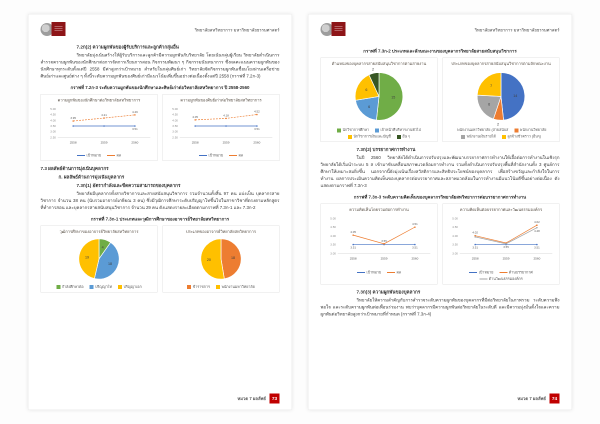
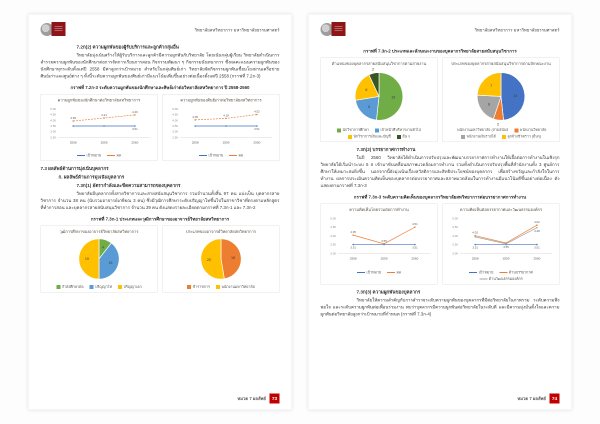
วุฒิการศึกษาของอาจารย์วิทยาลัยสหวิทยาการ/ปริญญาโท: 18 -> 15
